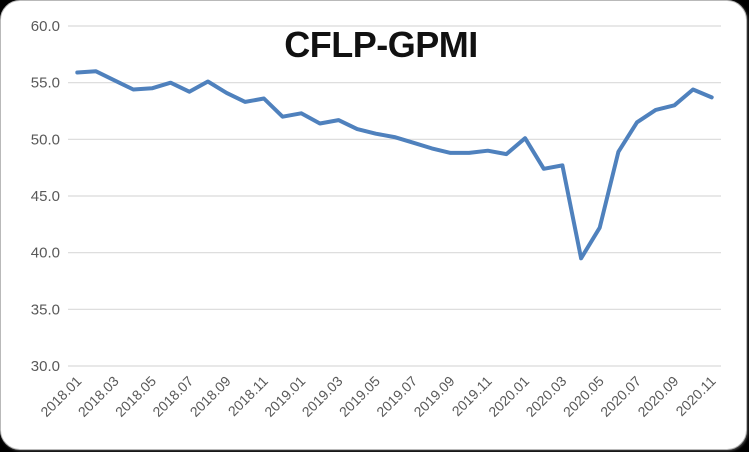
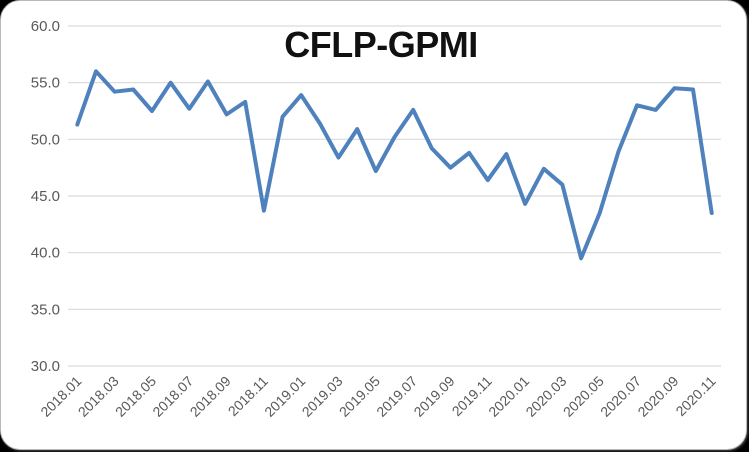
2018.01: 55.9 -> 51.3
2018.03: 55.2 -> 54.2
2018.05: 54.5 -> 52.5
2018.07: 54.2 -> 52.7
2018.09: 54.1 -> 52.2
2018.11: 53.6 -> 43.7
2019.01: 52.3 -> 53.9
2019.03: 51.7 -> 48.4
2019.05: 50.5 -> 47.2
2019.07: 49.7 -> 52.6
2019.09: 48.8 -> 47.5
2019.11: 49.0 -> 46.4
2020.01: 50.1 -> 44.3
2020.03: 47.7 -> 46.0
2020.05: 42.2 -> 43.5
2020.07: 51.5 -> 53.0
2020.09: 53.0 -> 54.5
2020.11: 53.7 -> 43.5
